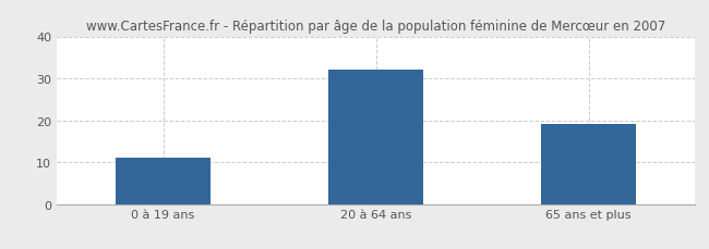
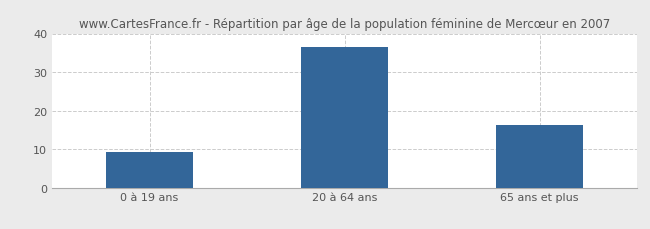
0 à 19 ans: 11.0 -> 9.3
20 à 64 ans: 32.0 -> 36.5
65 ans et plus: 19.0 -> 16.2
